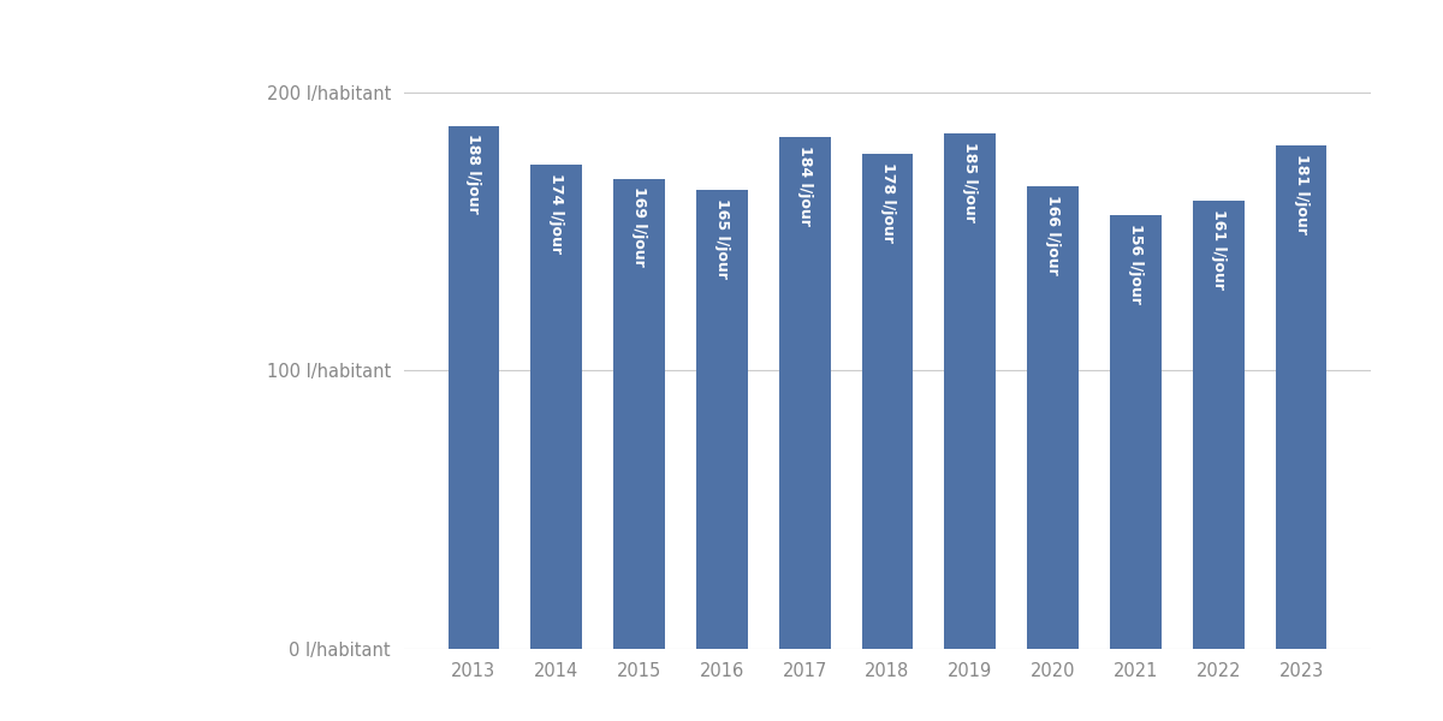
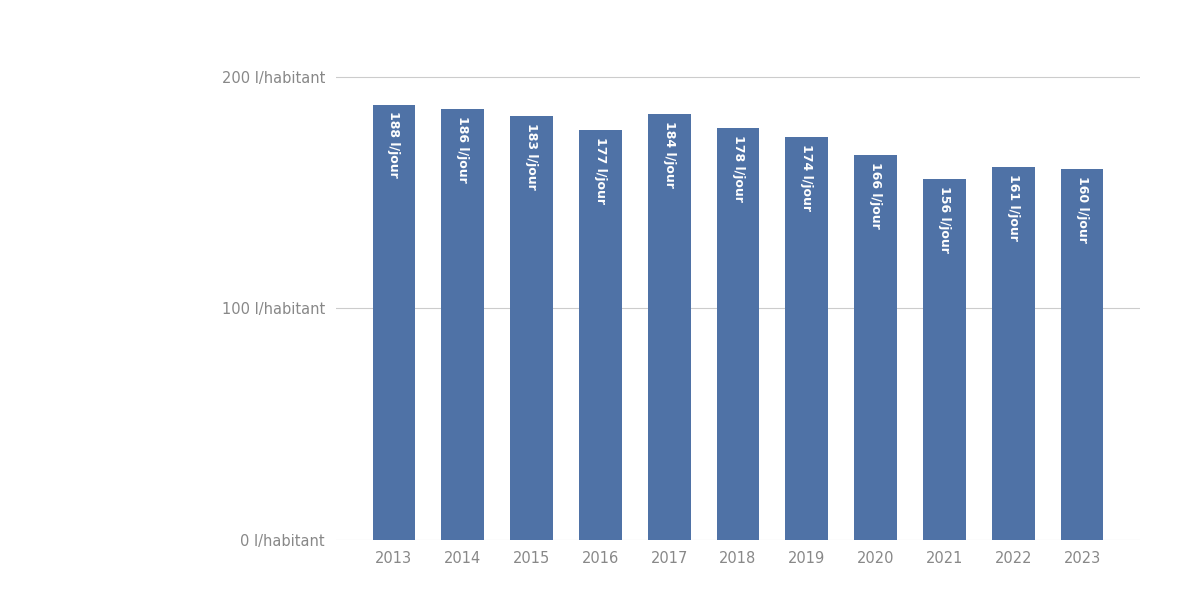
2014: 174 -> 186
2015: 169 -> 183
2016: 165 -> 177
2019: 185 -> 174
2023: 181 -> 160
